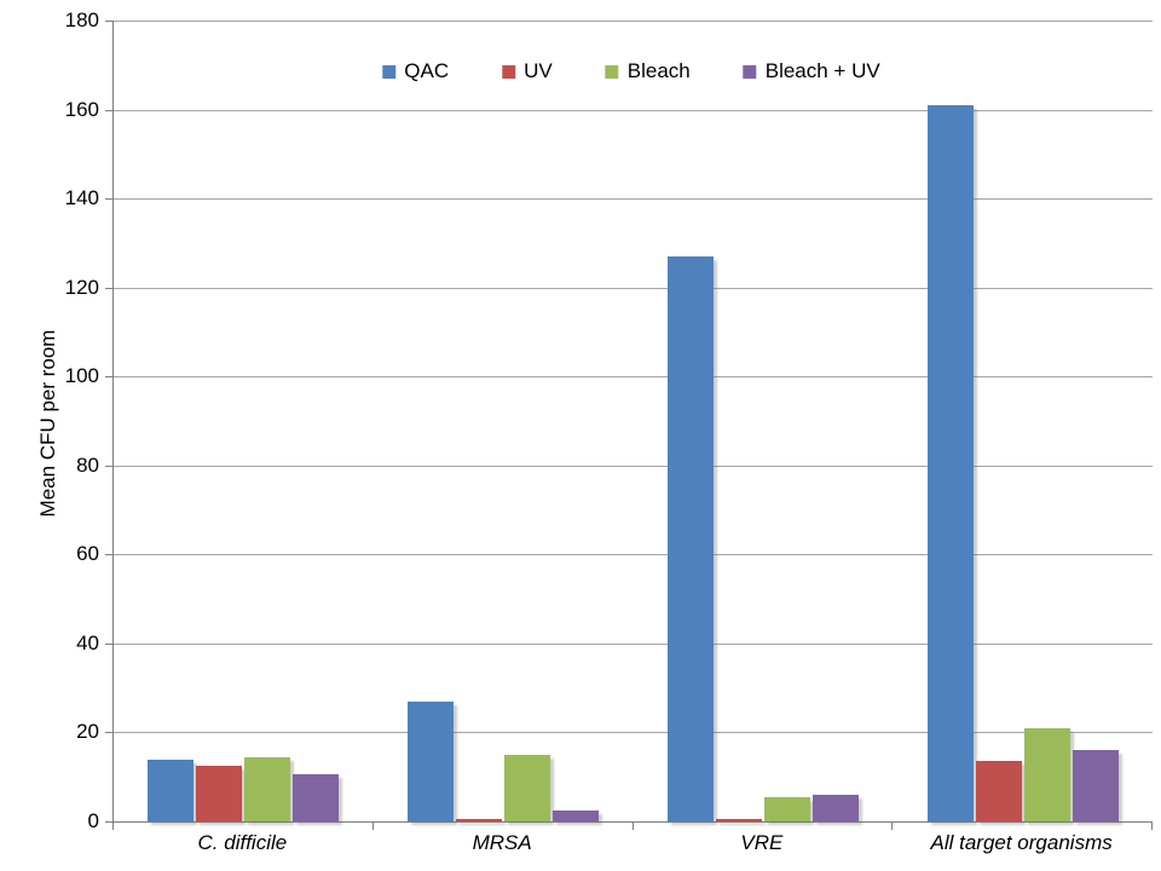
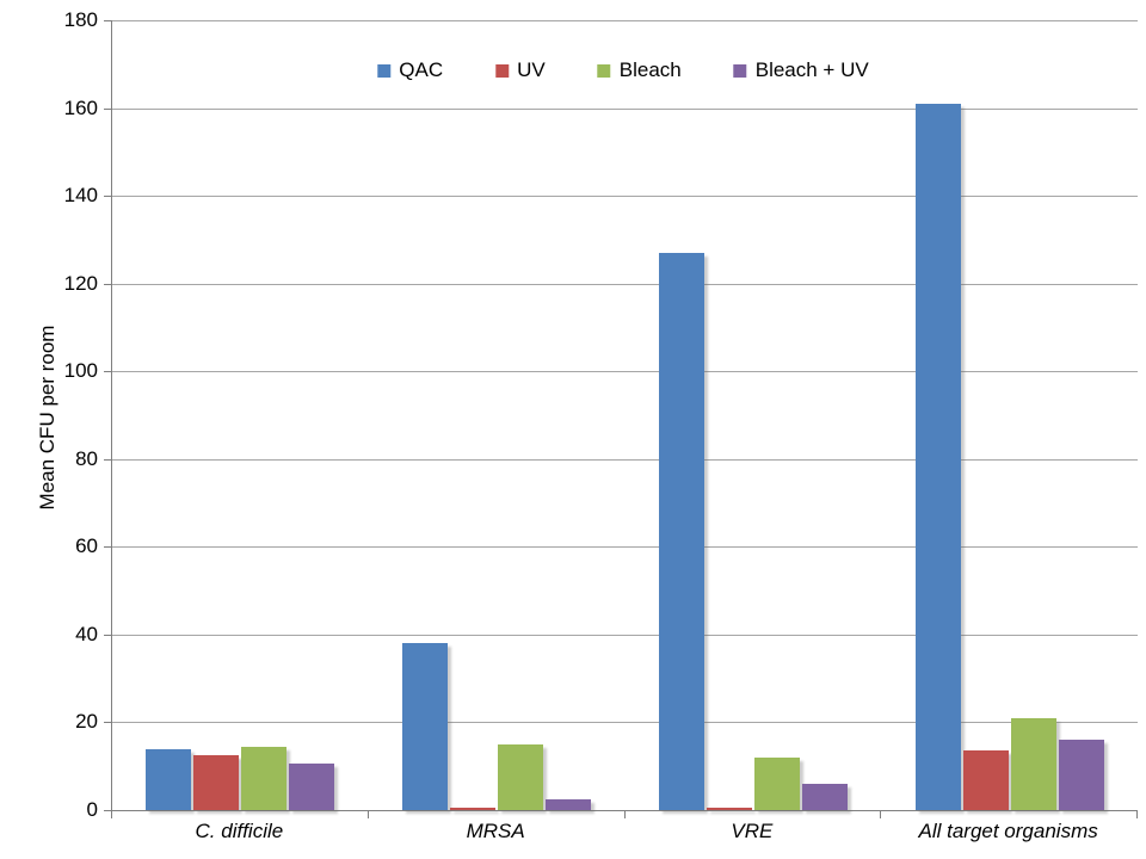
QAC/MRSA: 27 -> 38
Bleach/VRE: 6 -> 12
